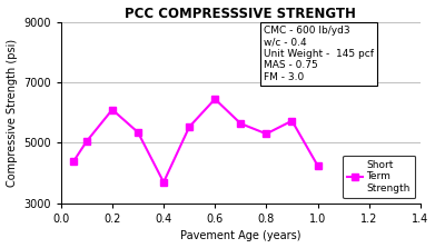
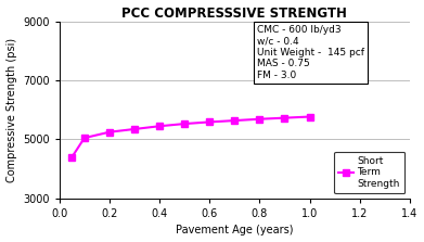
0.2: 6100 -> 5250
0.4: 3700 -> 5450
0.6: 6450 -> 5590
0.8: 5300 -> 5690
1.0: 4250 -> 5770
